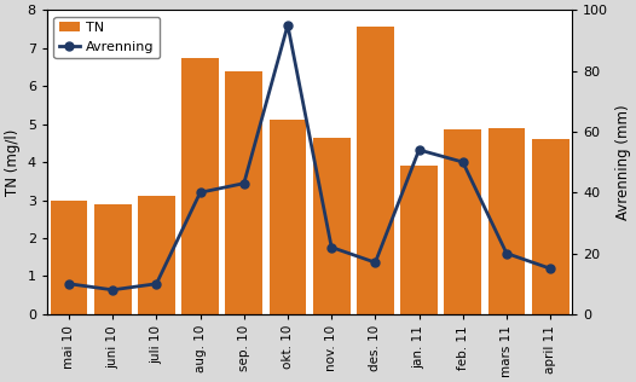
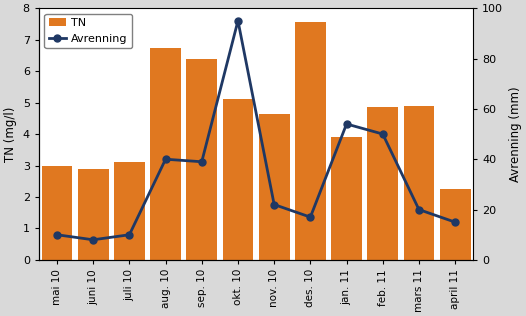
Avrenning/sep. 10: 43 -> 39
TN/april 11: 4.60 -> 2.25
